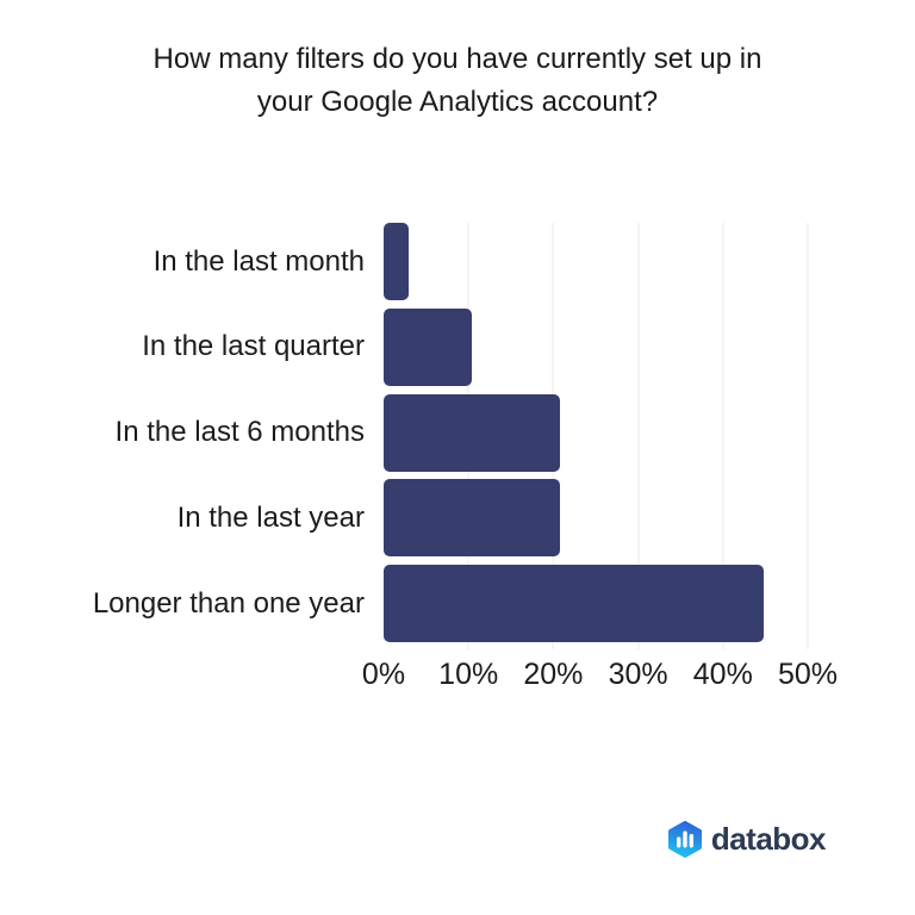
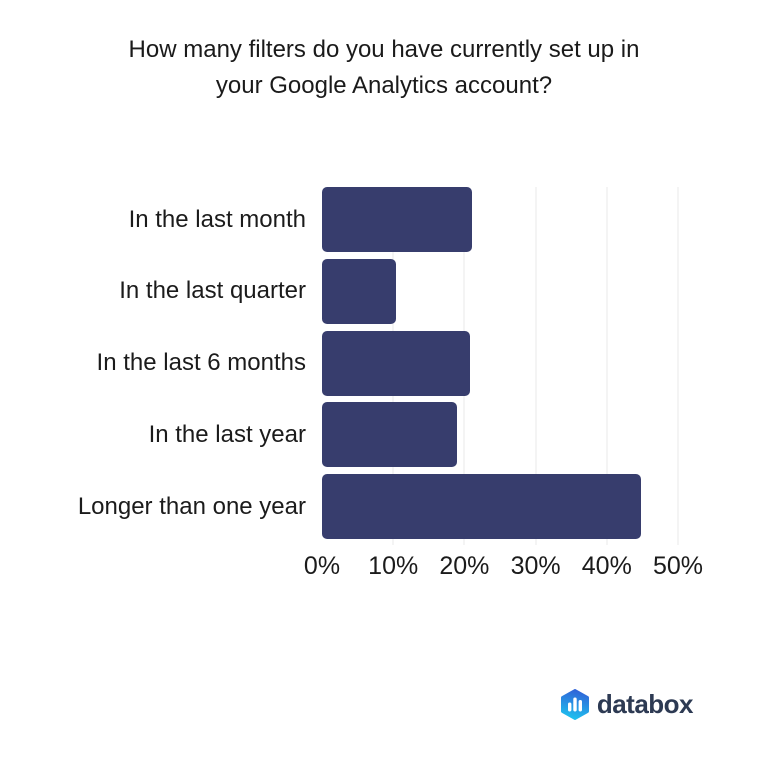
In the last month: 3% -> 21%
In the last year: 21% -> 19%
